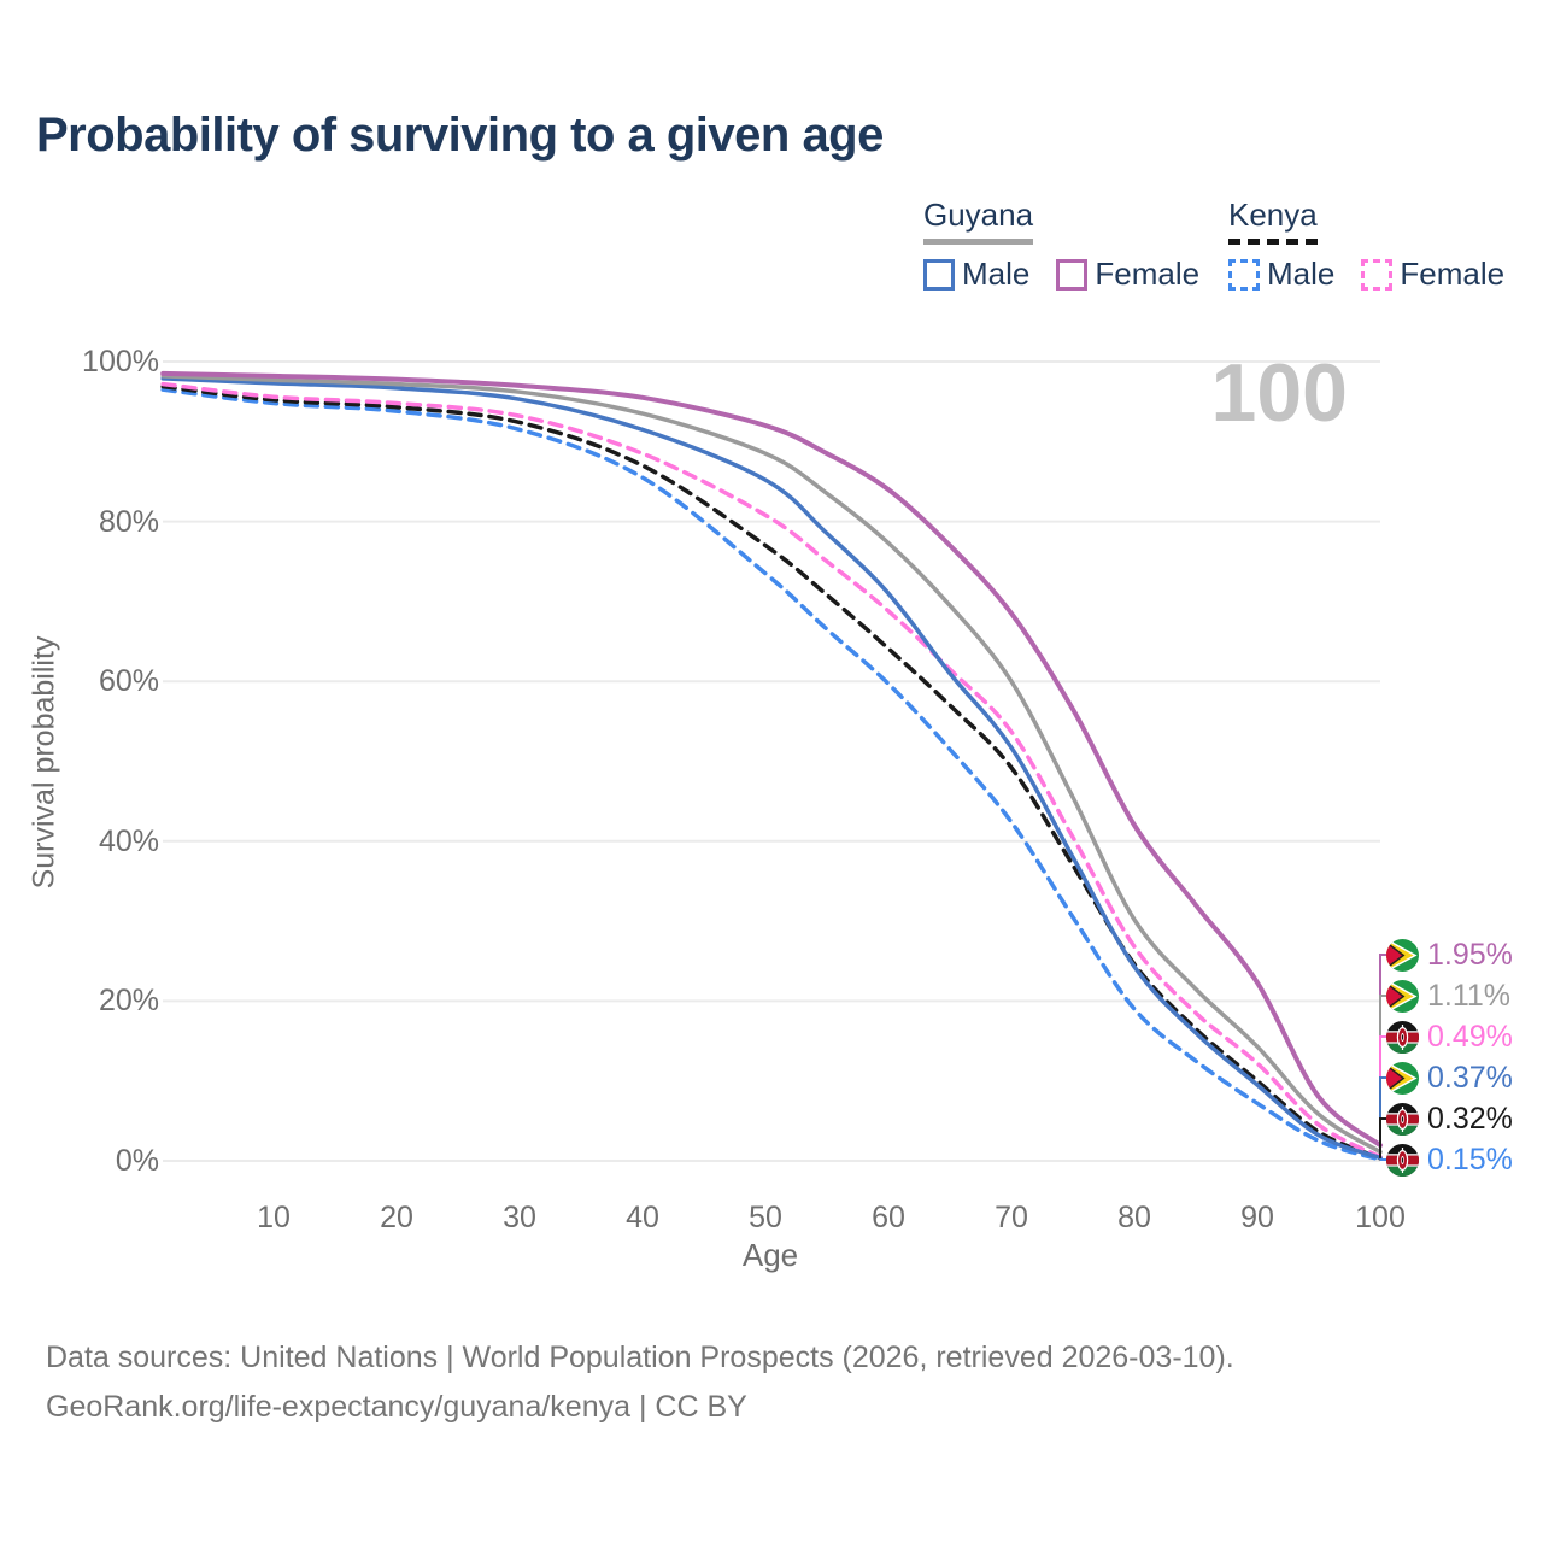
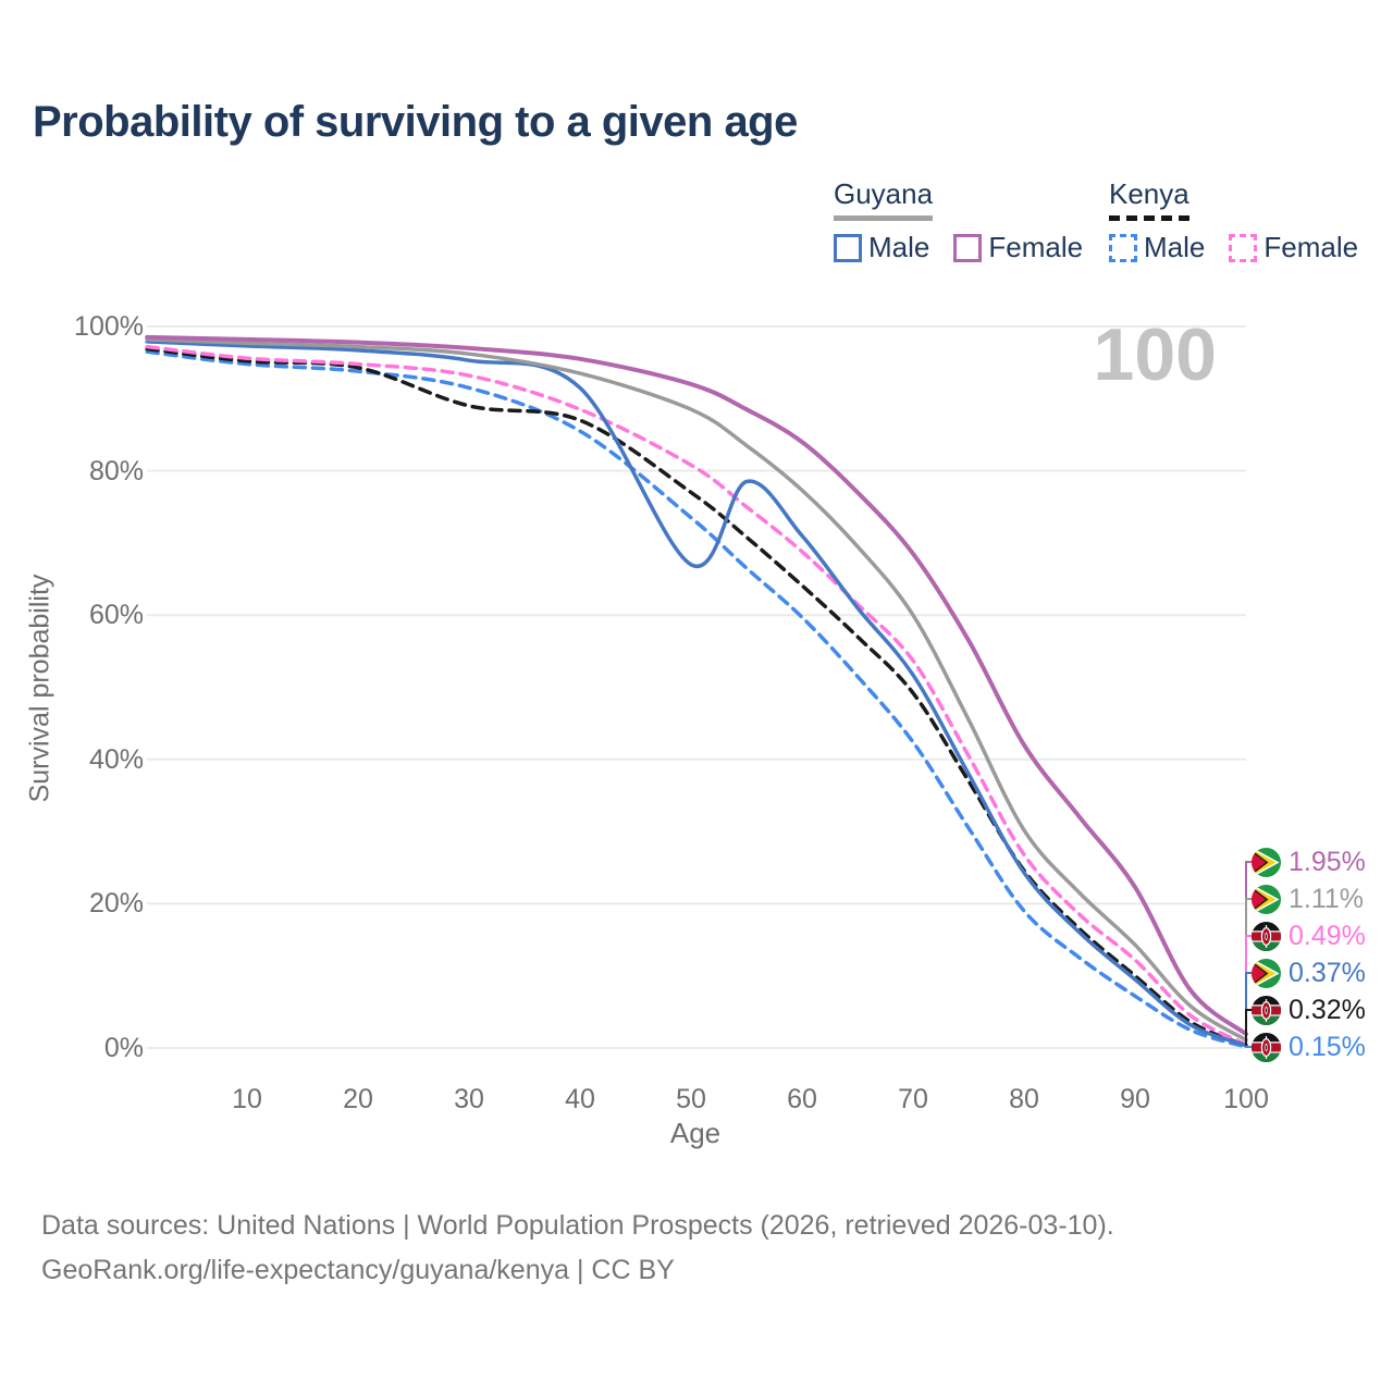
Kenya/30: 92% -> 89%
Guyana Male/50: 85% -> 67%
